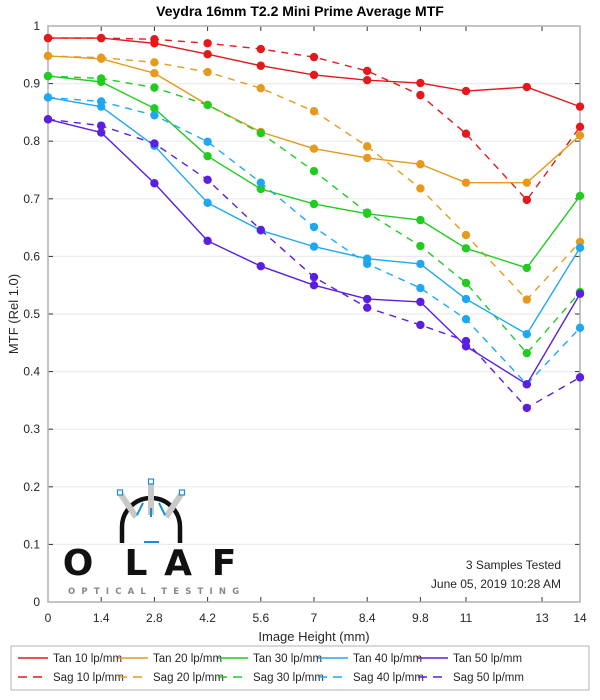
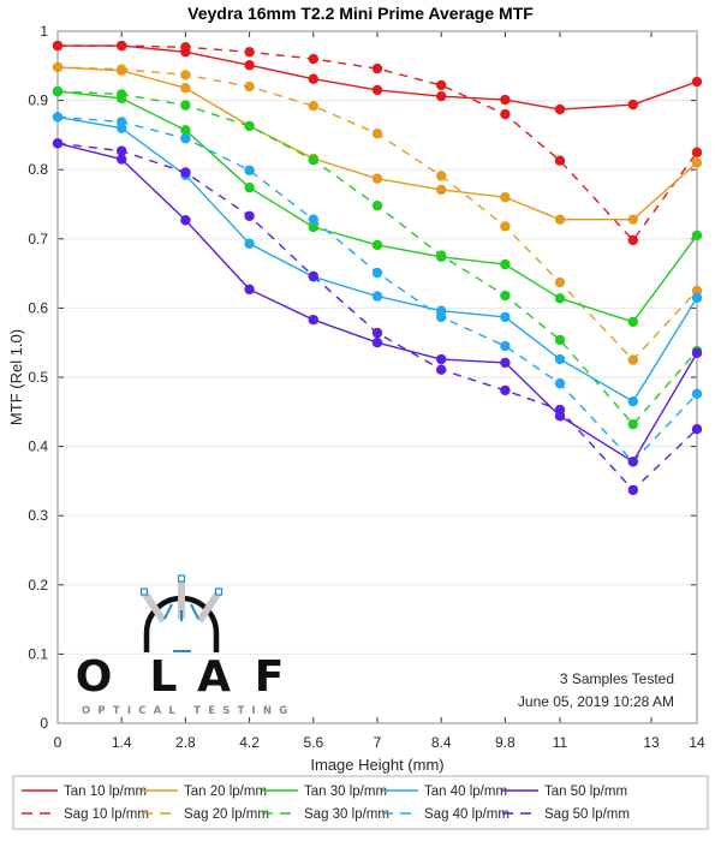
Tan 10 lp/mm/14: 0.86 -> 0.93
Sag 50 lp/mm/14: 0.39 -> 0.42
